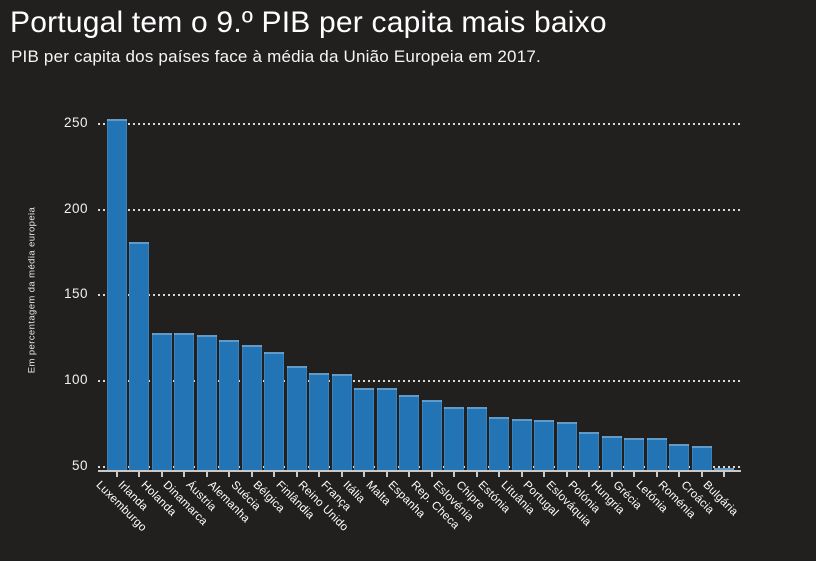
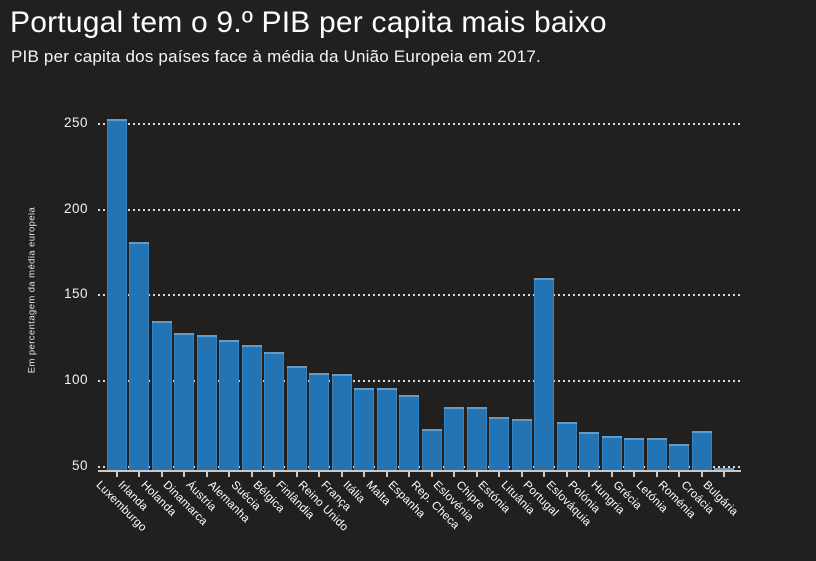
Holanda: 128 -> 135
Rep. Checa: 89 -> 72
Portugal: 77 -> 160
Croácia: 62 -> 71
